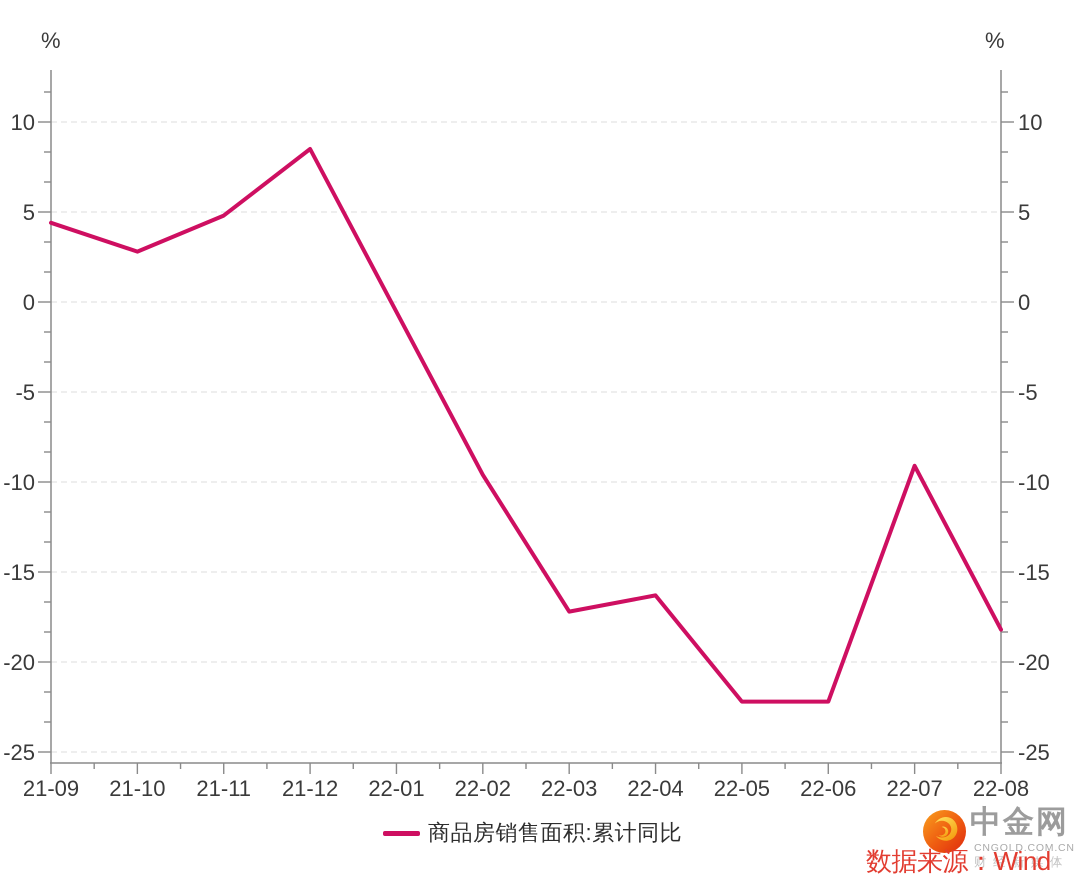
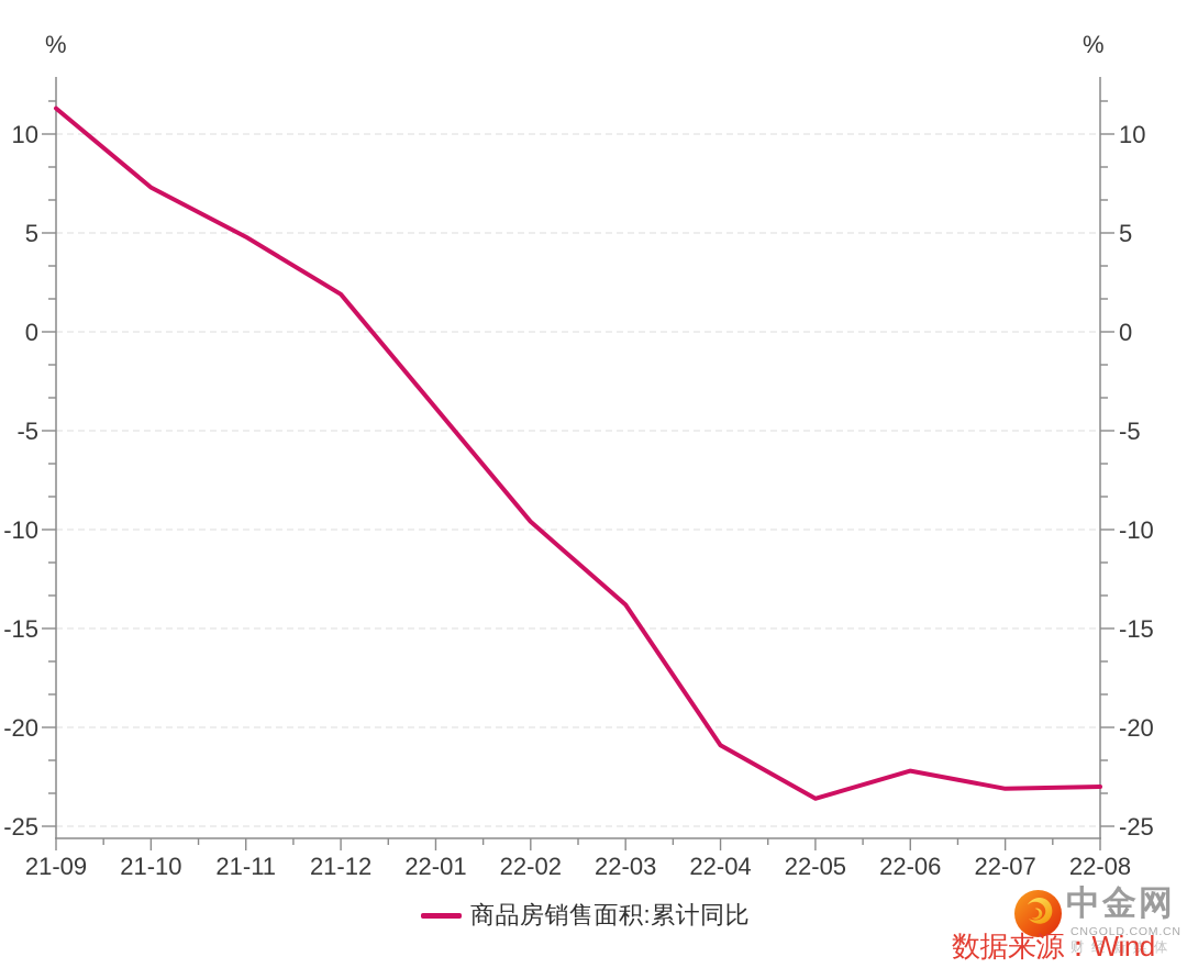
21-09: 4.4 -> 11.3
21-10: 2.8 -> 7.3
21-12: 8.5 -> 1.9
22-03: -17.2 -> -13.8
22-04: -16.3 -> -20.9
22-05: -22.2 -> -23.6
22-07: -9.1 -> -23.1
22-08: -18.2 -> -23.0
